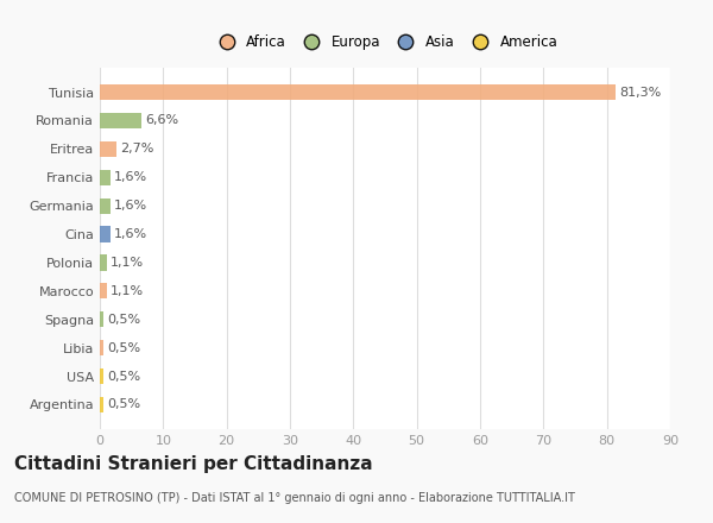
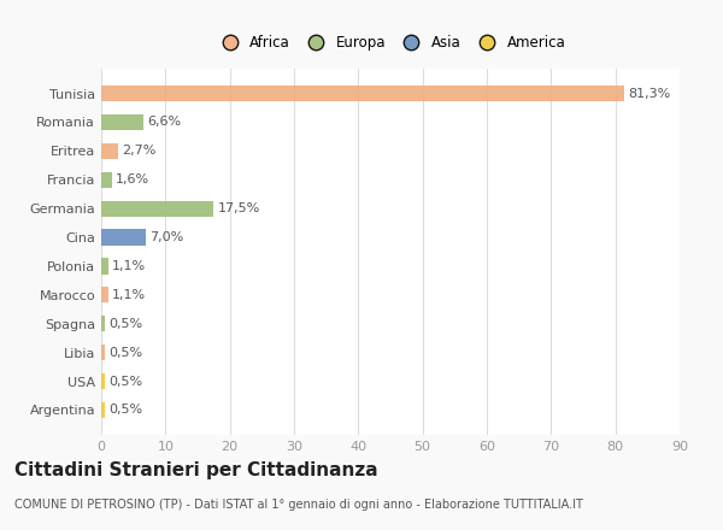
Germania: 1,6% -> 17,5%
Cina: 1,6% -> 7,0%
